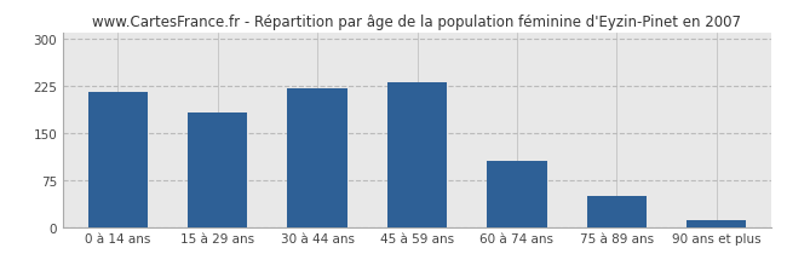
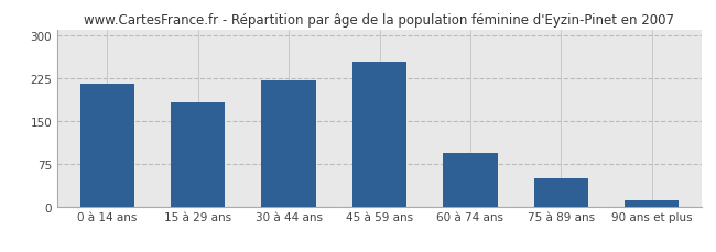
45 à 59 ans: 230 -> 254
60 à 74 ans: 105 -> 94
